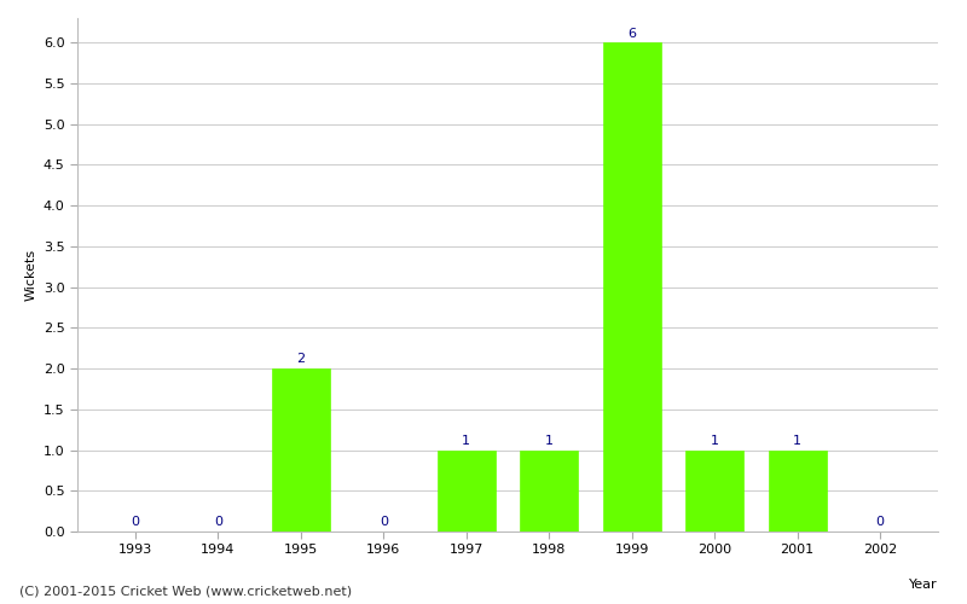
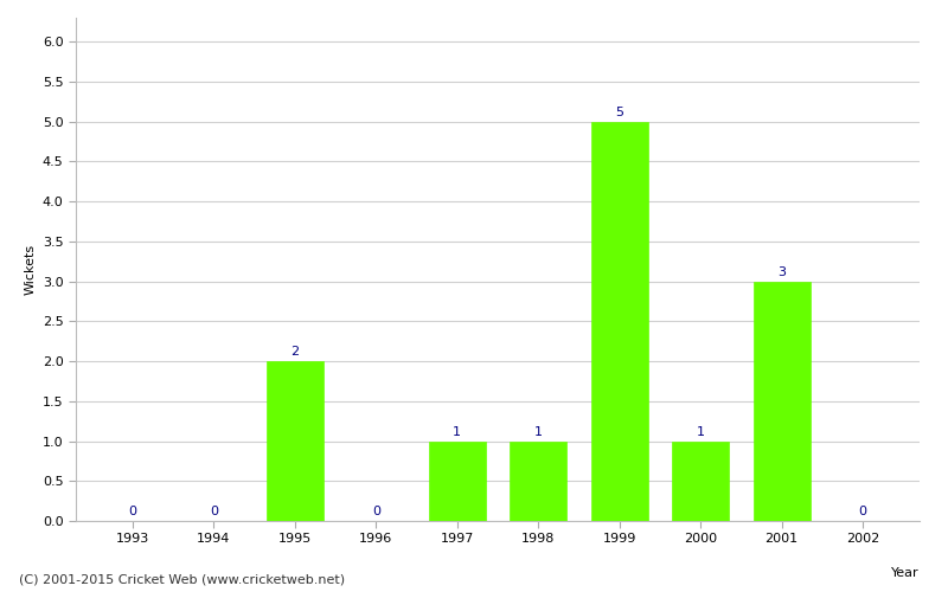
1999: 6 -> 5
2001: 1 -> 3
